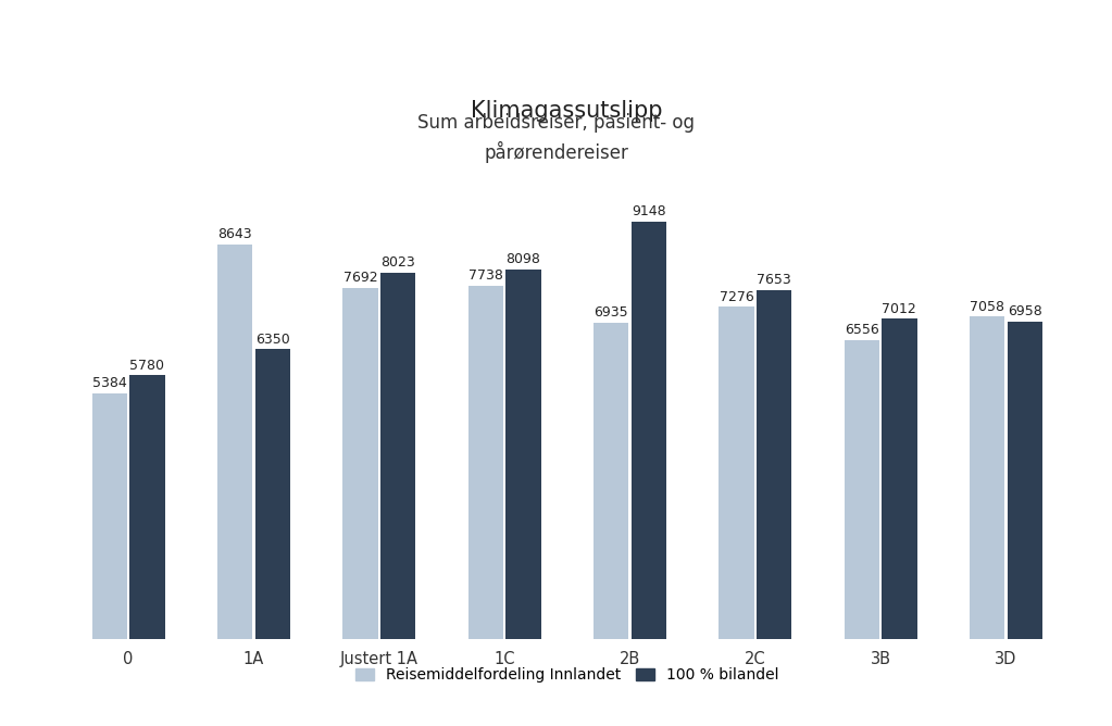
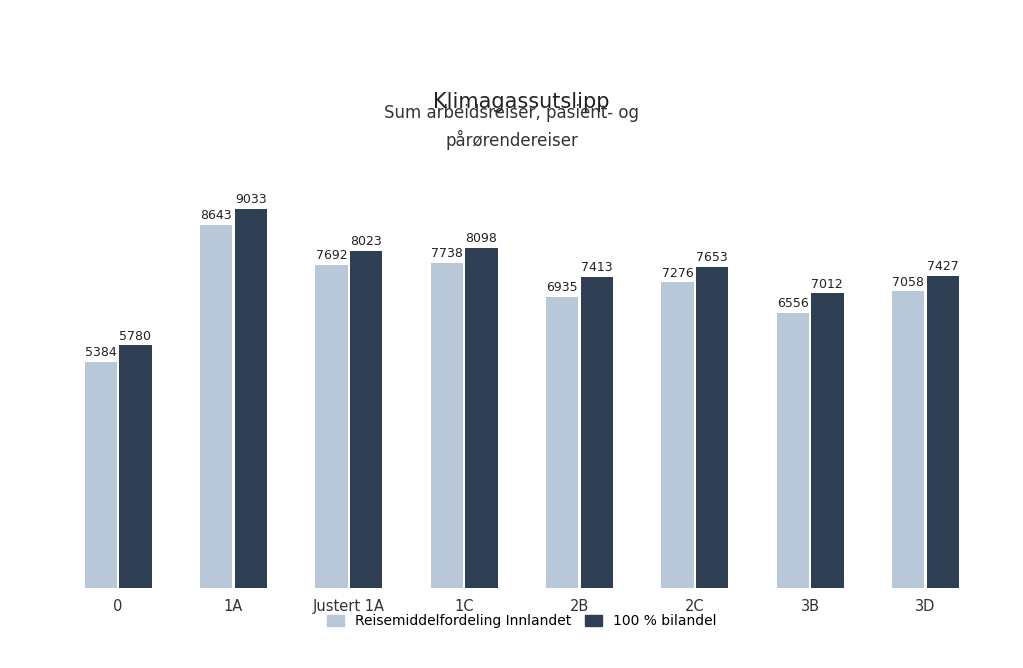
100 % bilandel/1A: 6350 -> 9033
100 % bilandel/2B: 9148 -> 7413
100 % bilandel/3D: 6958 -> 7427
